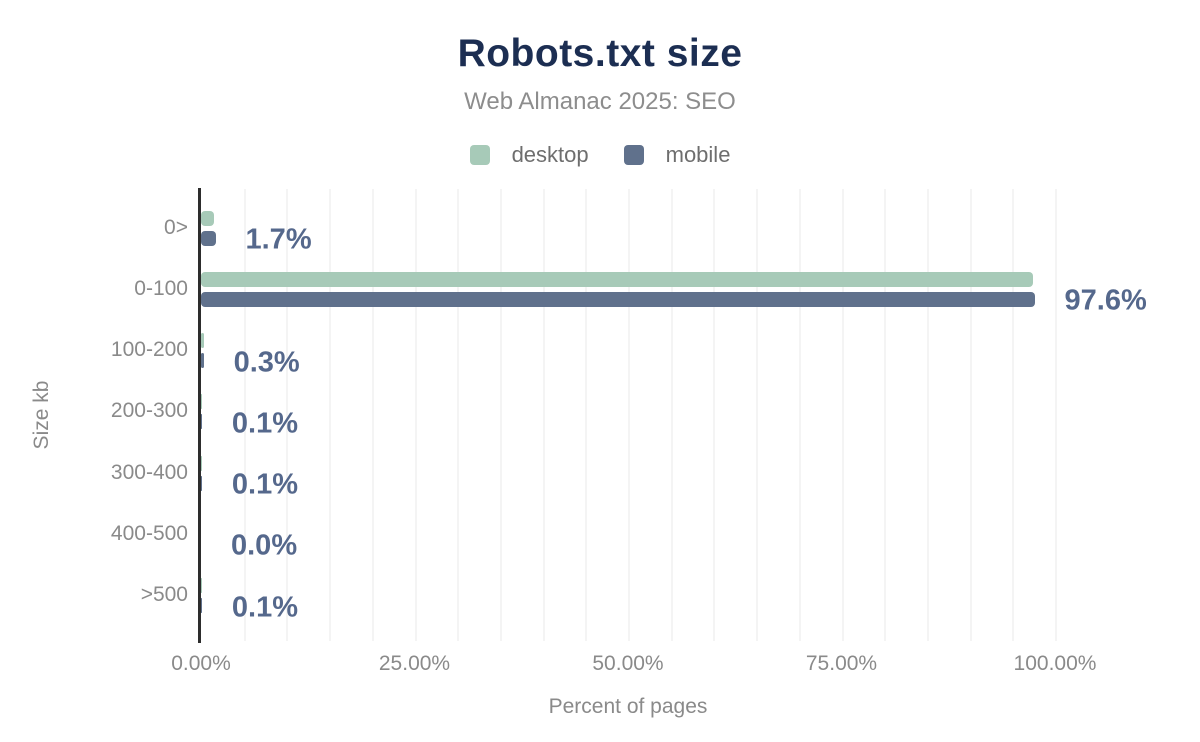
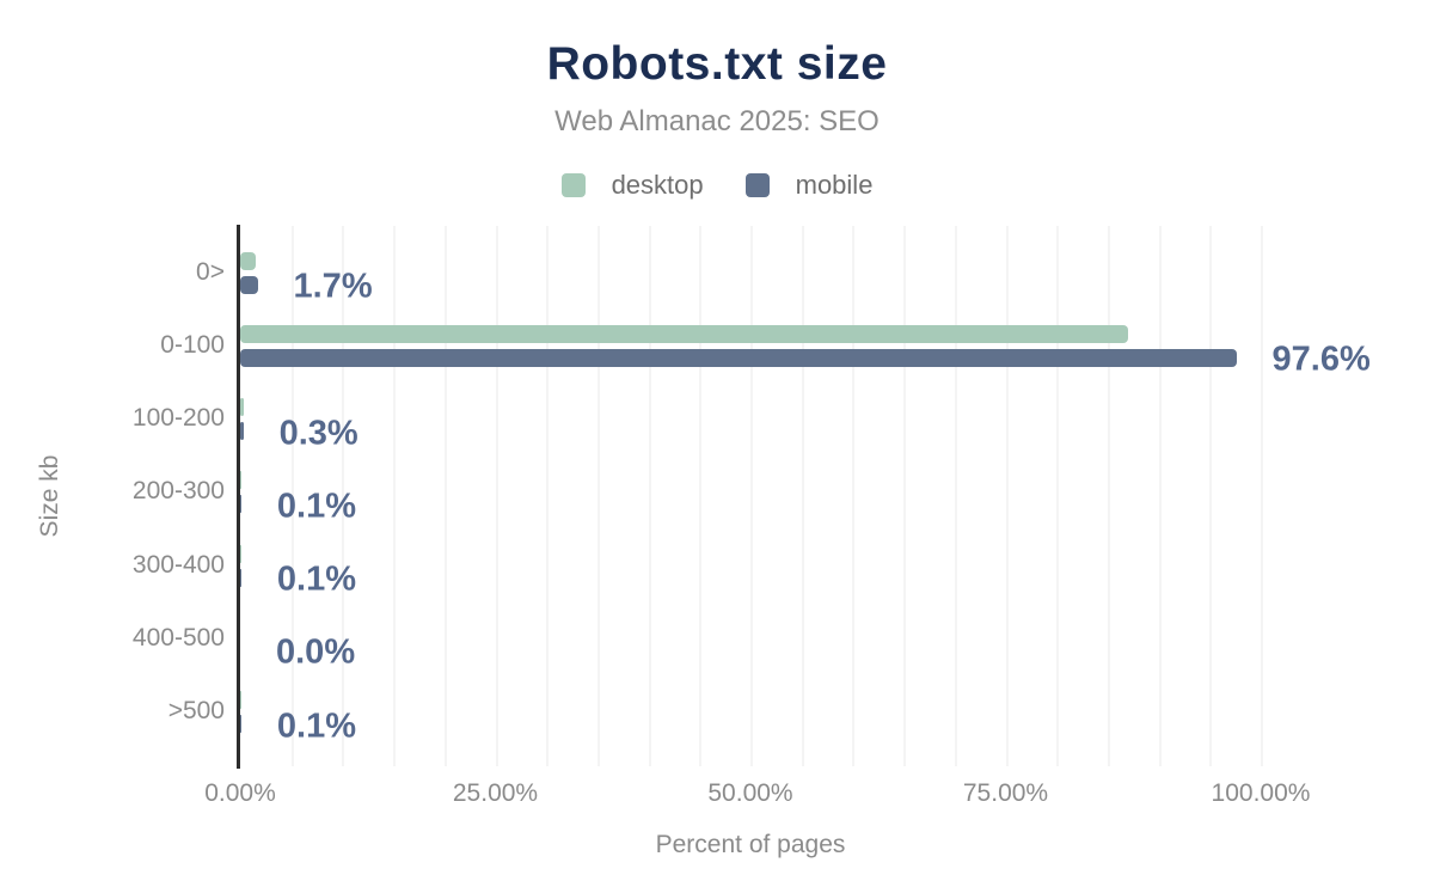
desktop/0-100: 97% -> 87%
